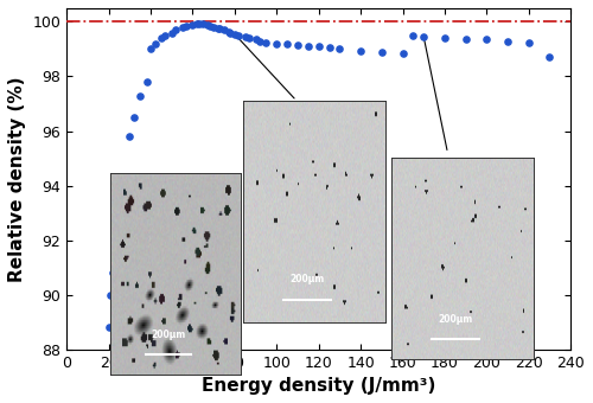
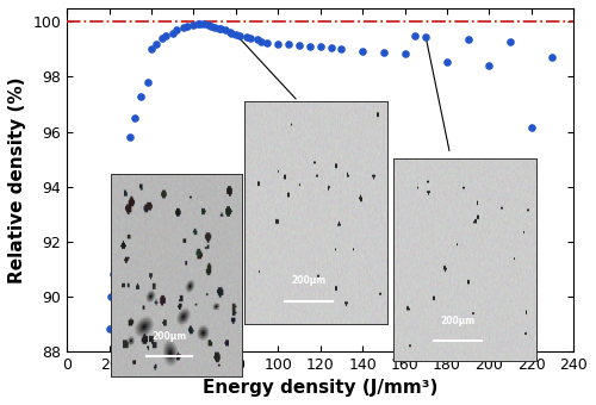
180: 99.42 -> 98.55
200: 99.35 -> 98.40
220: 99.25 -> 96.15
